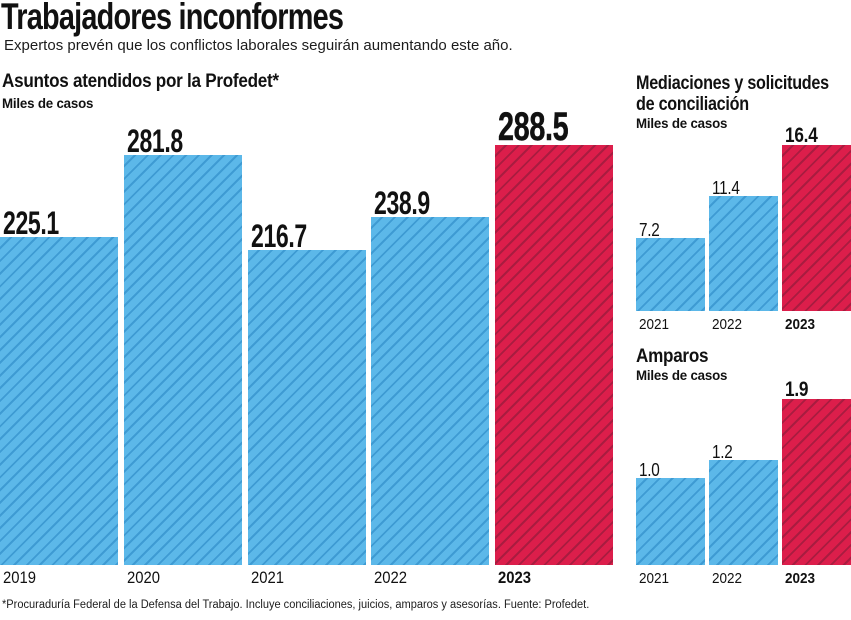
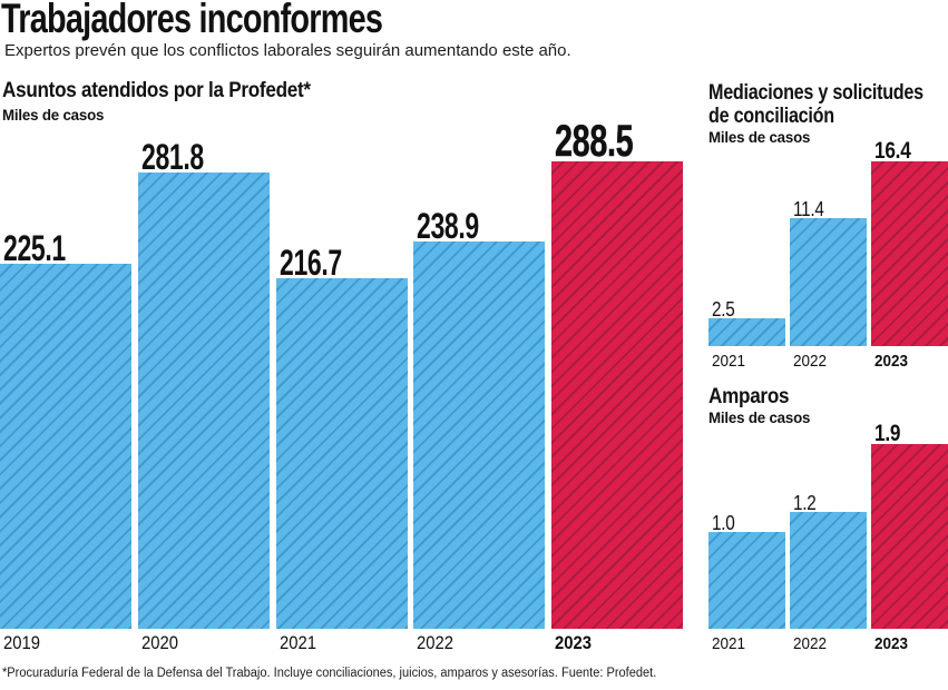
Mediaciones y solicitudes de conciliación/2021: 7.2 -> 2.5
